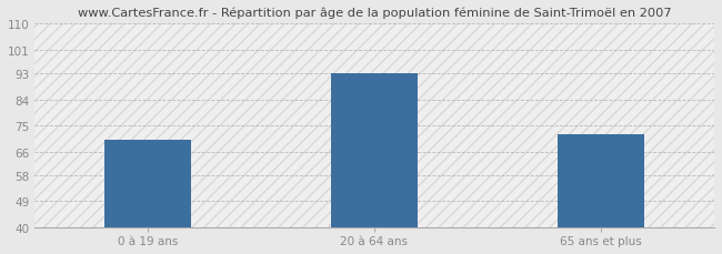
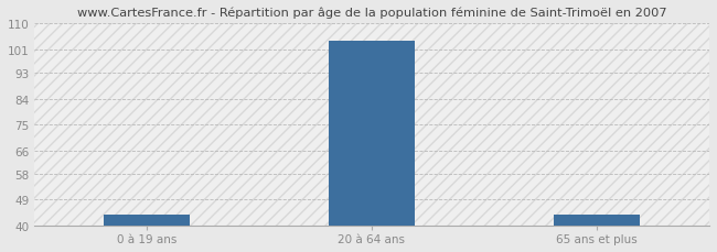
0 à 19 ans: 70 -> 44
20 à 64 ans: 93 -> 104
65 ans et plus: 72 -> 44
